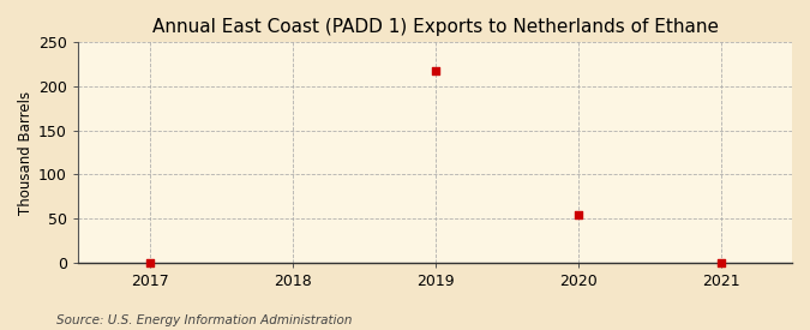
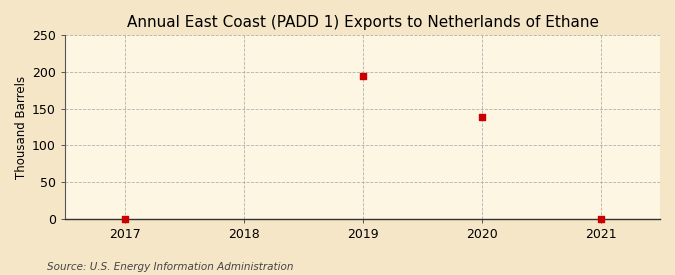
2019: 218 -> 194
2020: 54 -> 138
